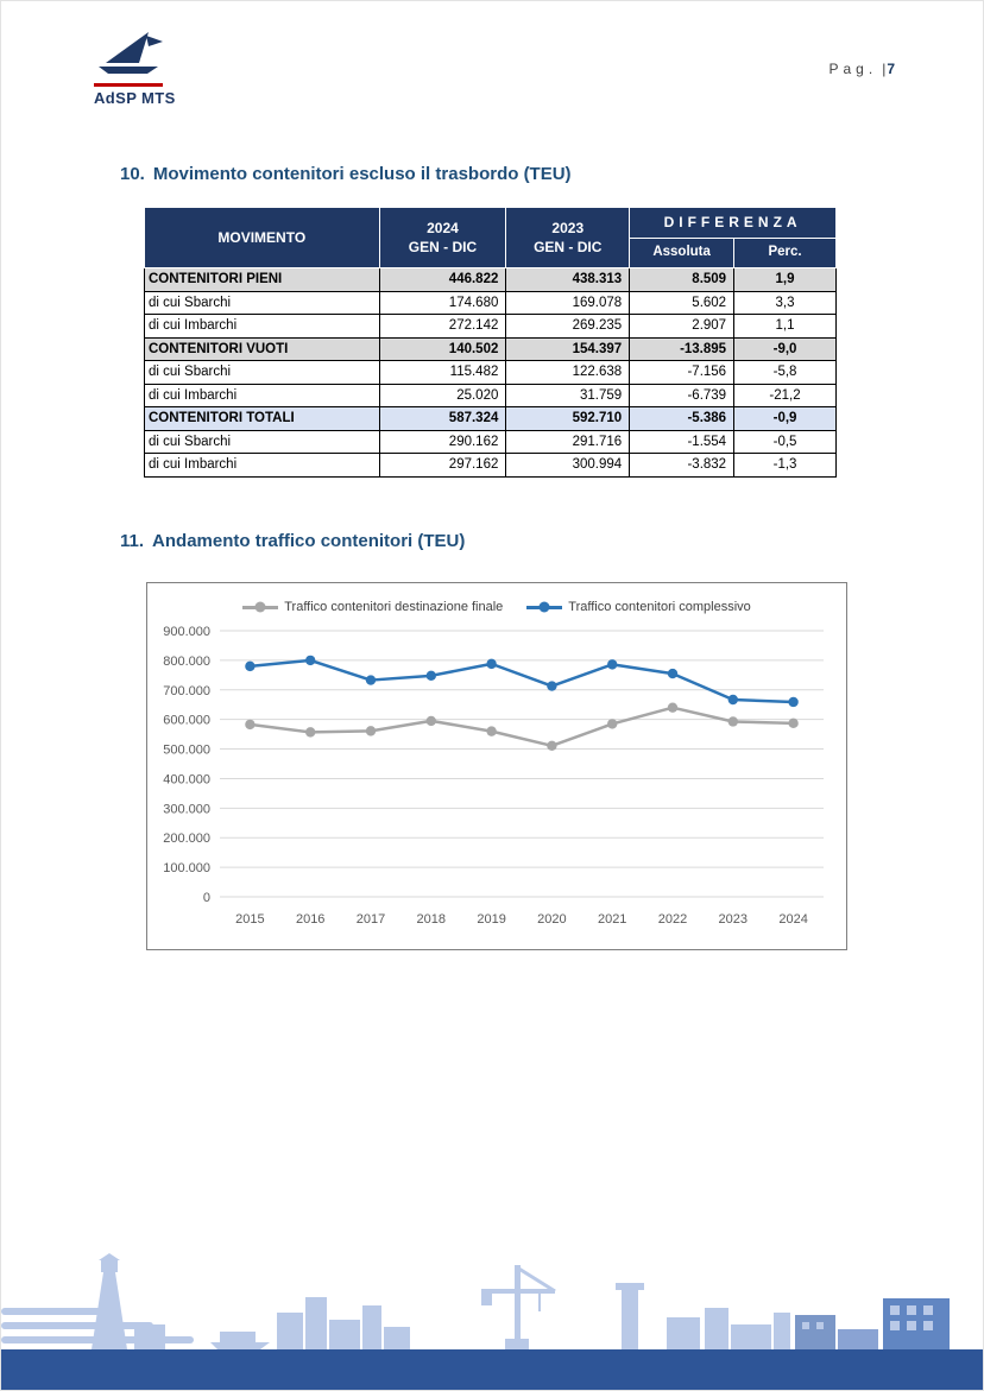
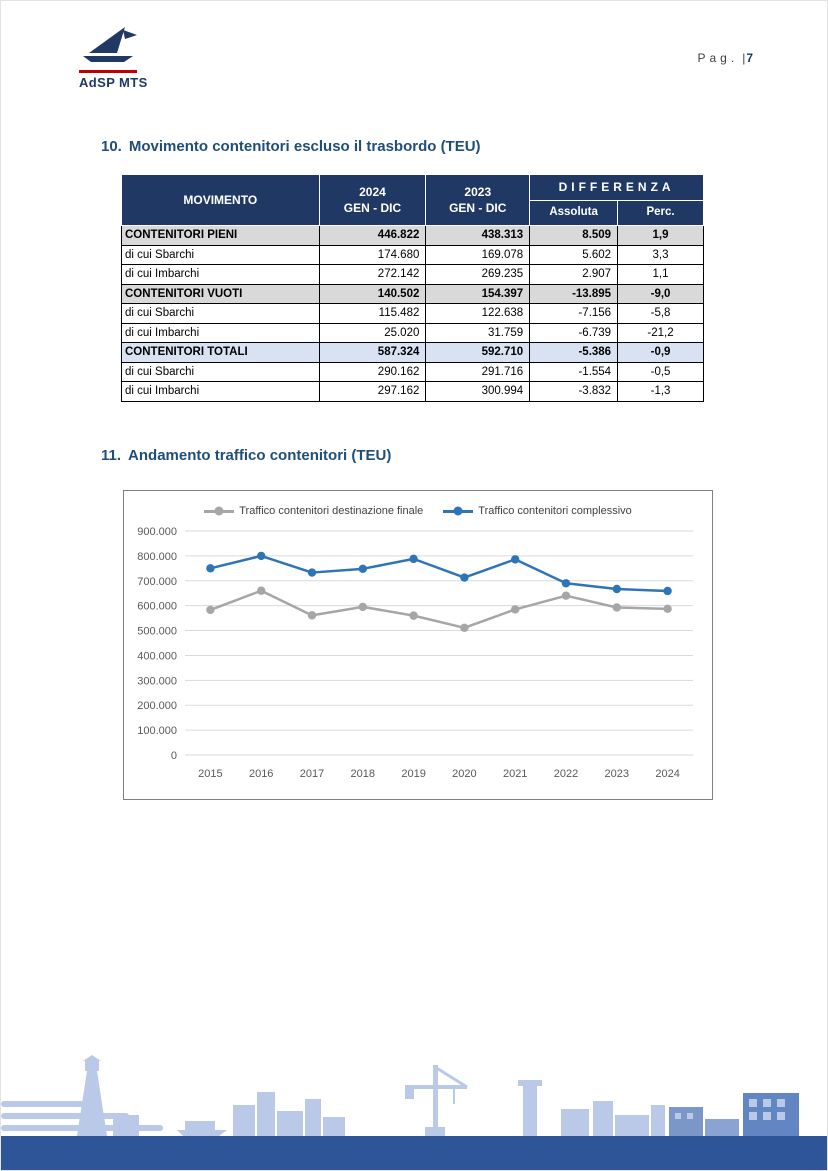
Traffico contenitori complessivo/2015: 780000 -> 750000
Traffico contenitori destinazione finale/2016: 560000 -> 660000
Traffico contenitori complessivo/2022: 760000 -> 690000
